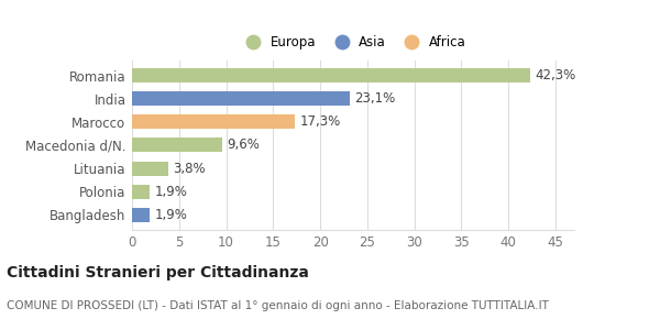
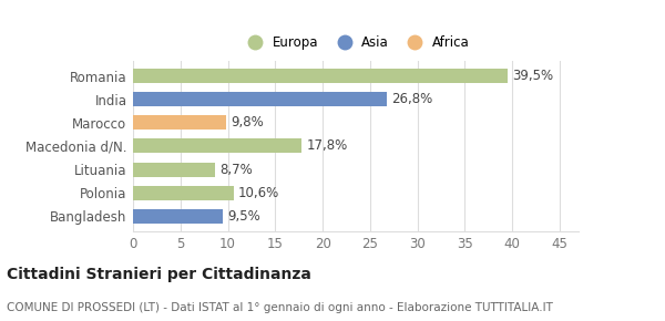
Romania: 42,3% -> 39,5%
India: 23,1% -> 26,8%
Marocco: 17,3% -> 9,8%
Macedonia d/N.: 9,6% -> 17,8%
Lituania: 3,8% -> 8,7%
Polonia: 1,9% -> 10,6%
Bangladesh: 1,9% -> 9,5%
